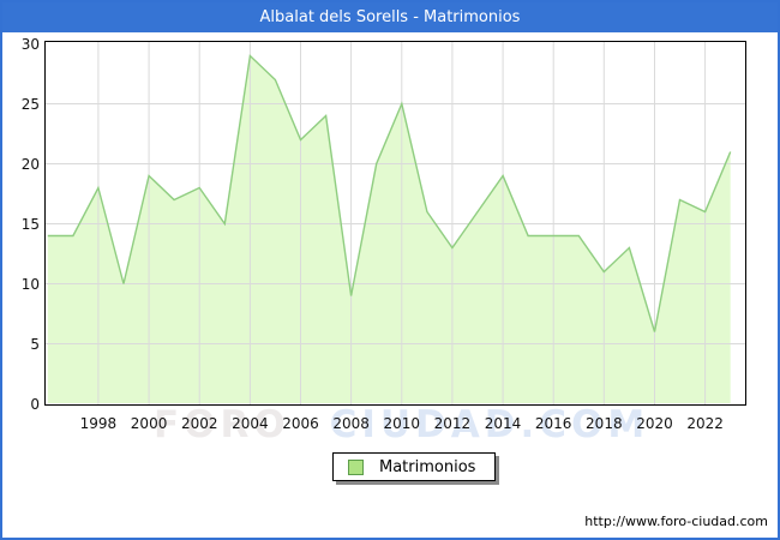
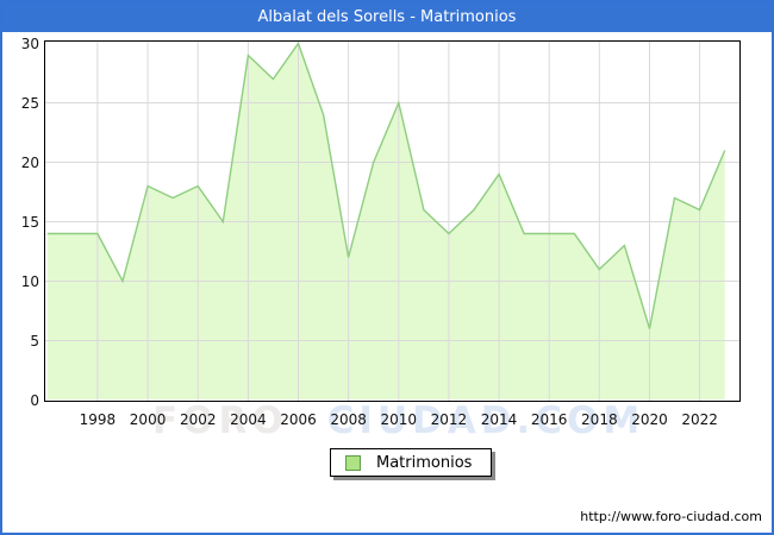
1998: 18 -> 14
2000: 19 -> 18
2006: 22 -> 30
2008: 9 -> 12
2012: 13 -> 14
